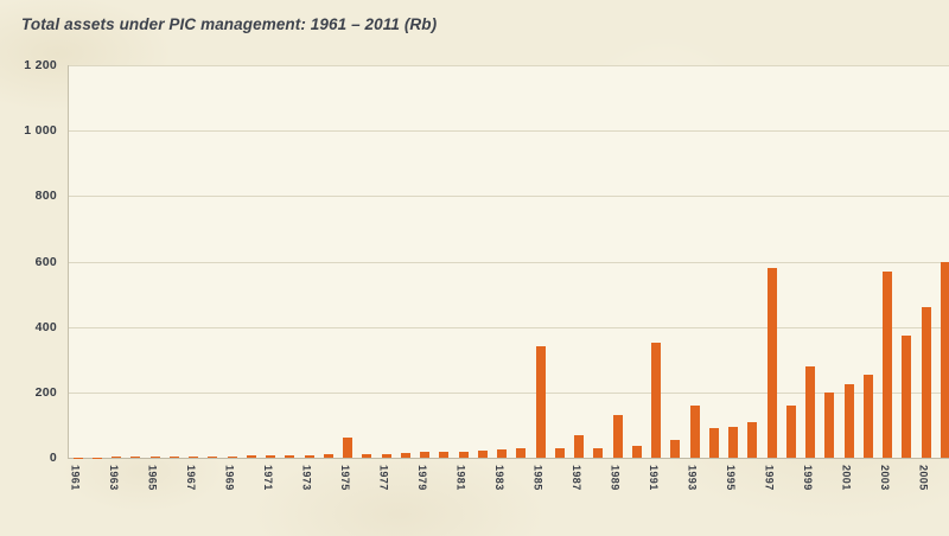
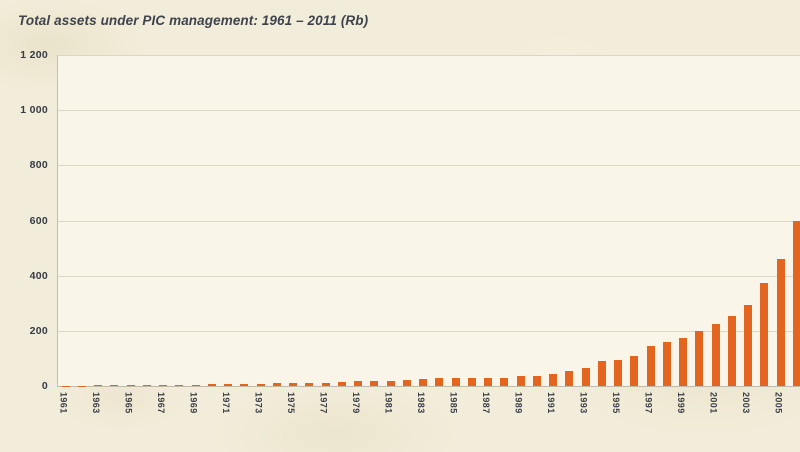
1975: 60 -> 10
1985: 340 -> 30
1987: 70 -> 30
1989: 130 -> 40
1991: 350 -> 40
1993: 160 -> 60
1997: 580 -> 140
1999: 280 -> 180
2003: 570 -> 300
